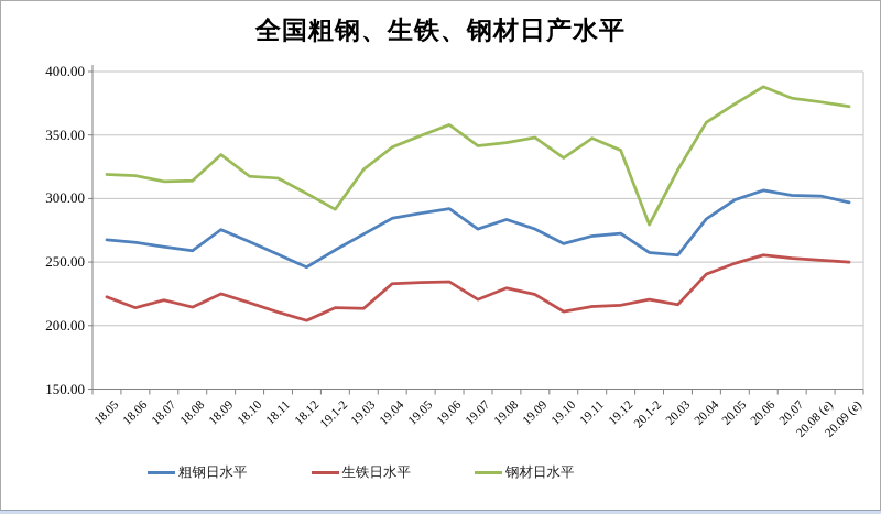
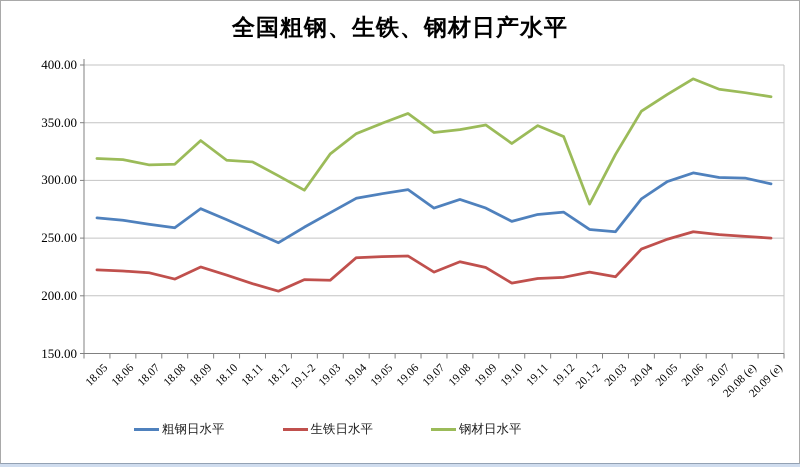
生铁日水平/18.06: 214 -> 222
